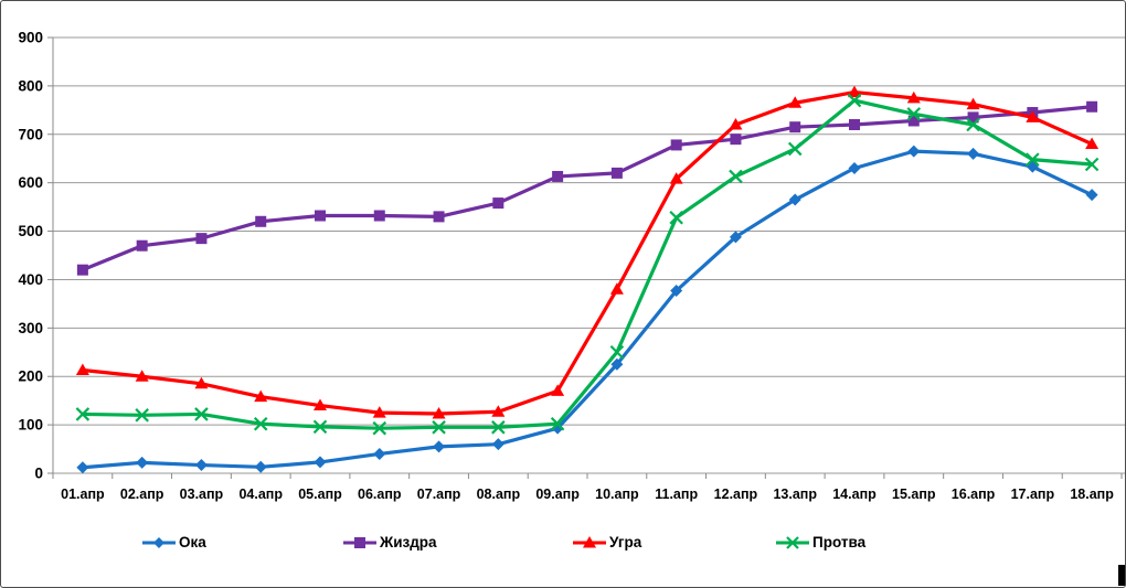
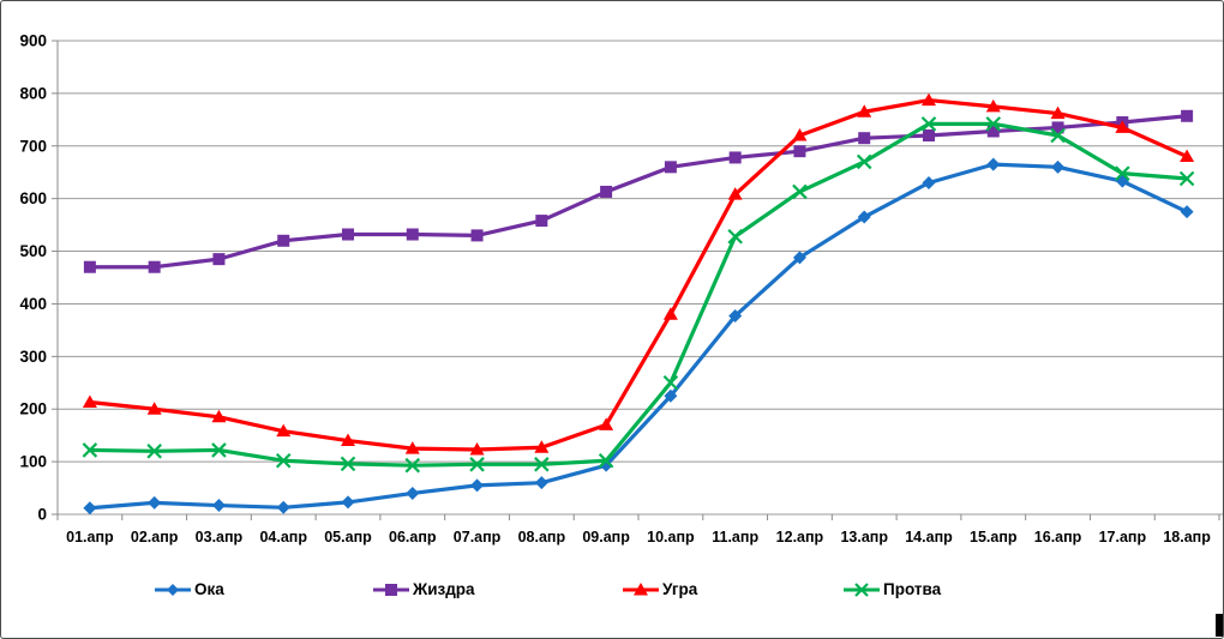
Жиздра/01.апр: 420 -> 470
Жиздра/10.апр: 620 -> 660
Протва/14.апр: 770 -> 740
